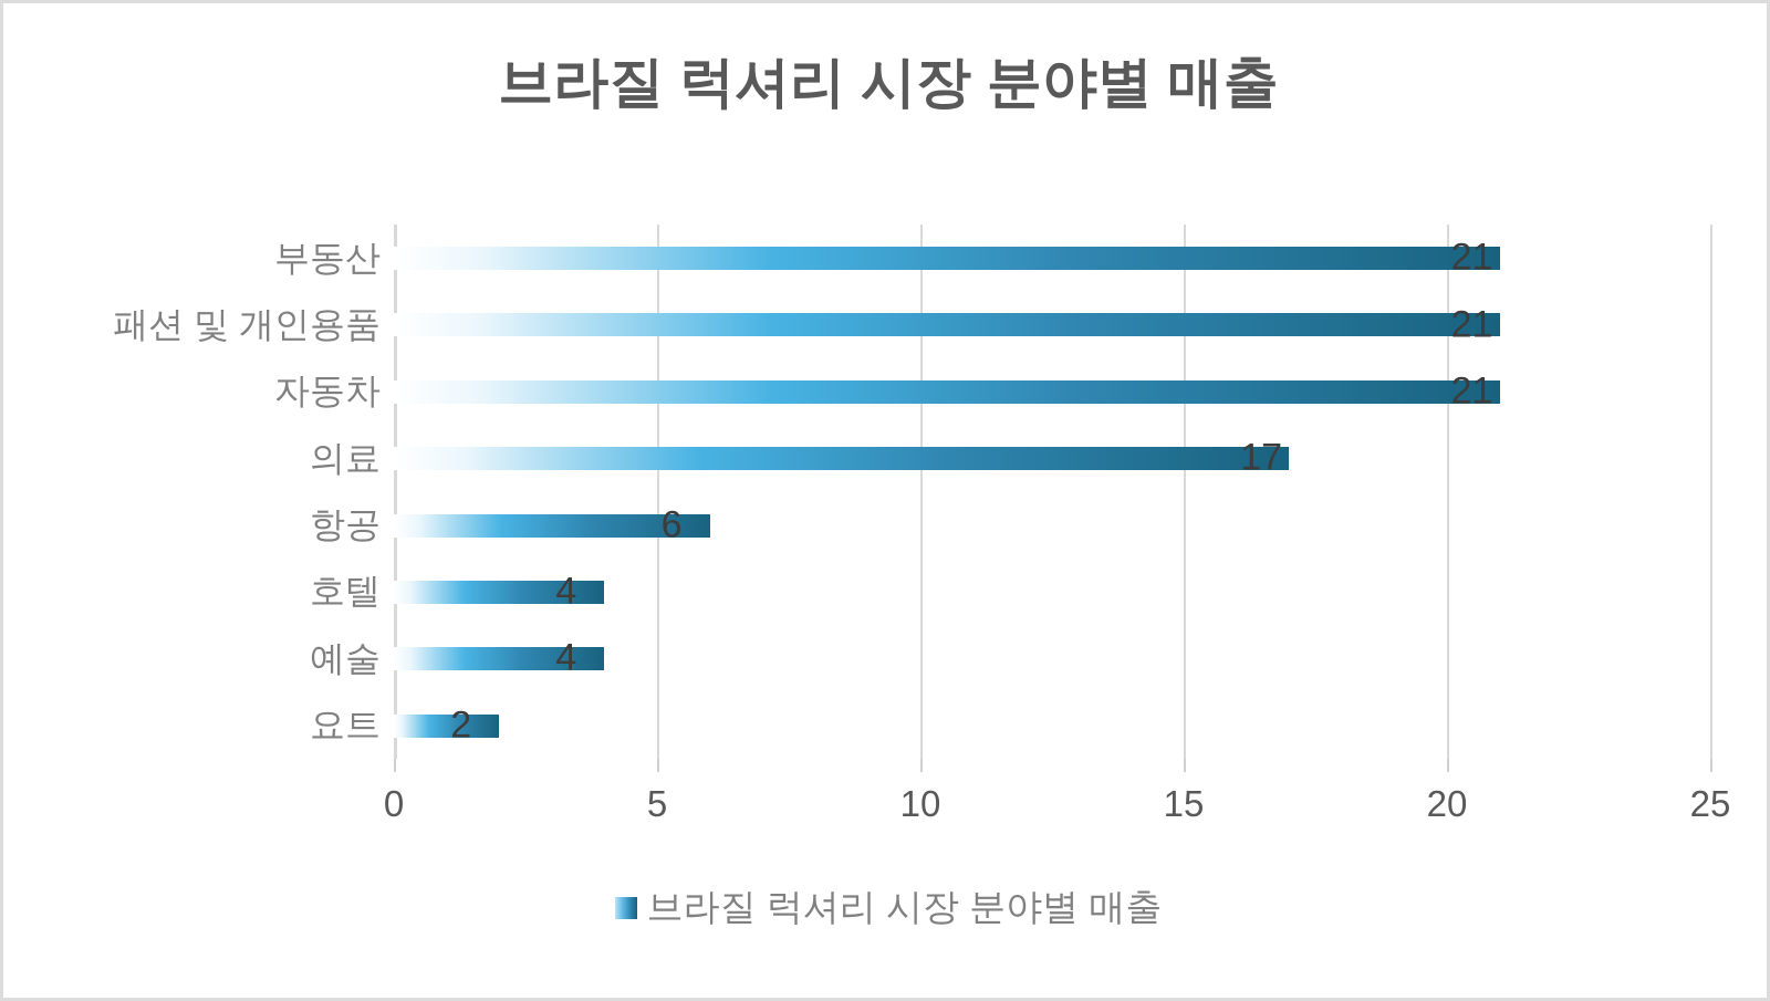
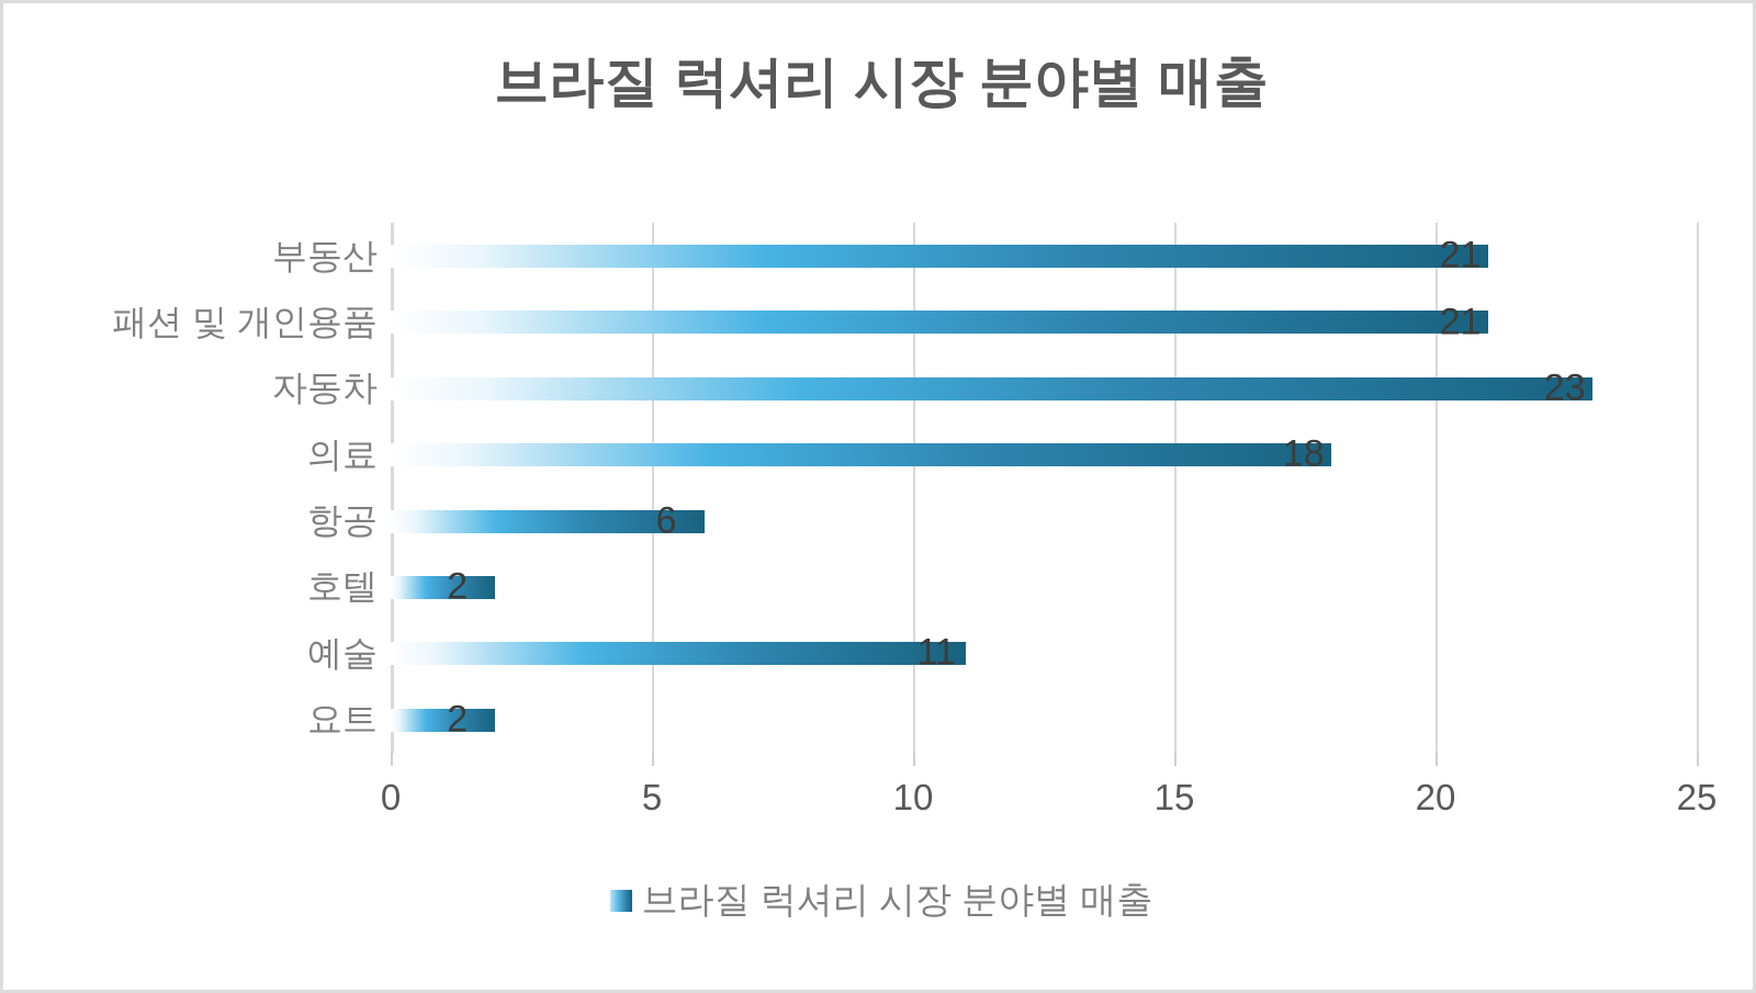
자동차: 21 -> 23
의료: 17 -> 18
호텔: 4 -> 2
예술: 4 -> 11
